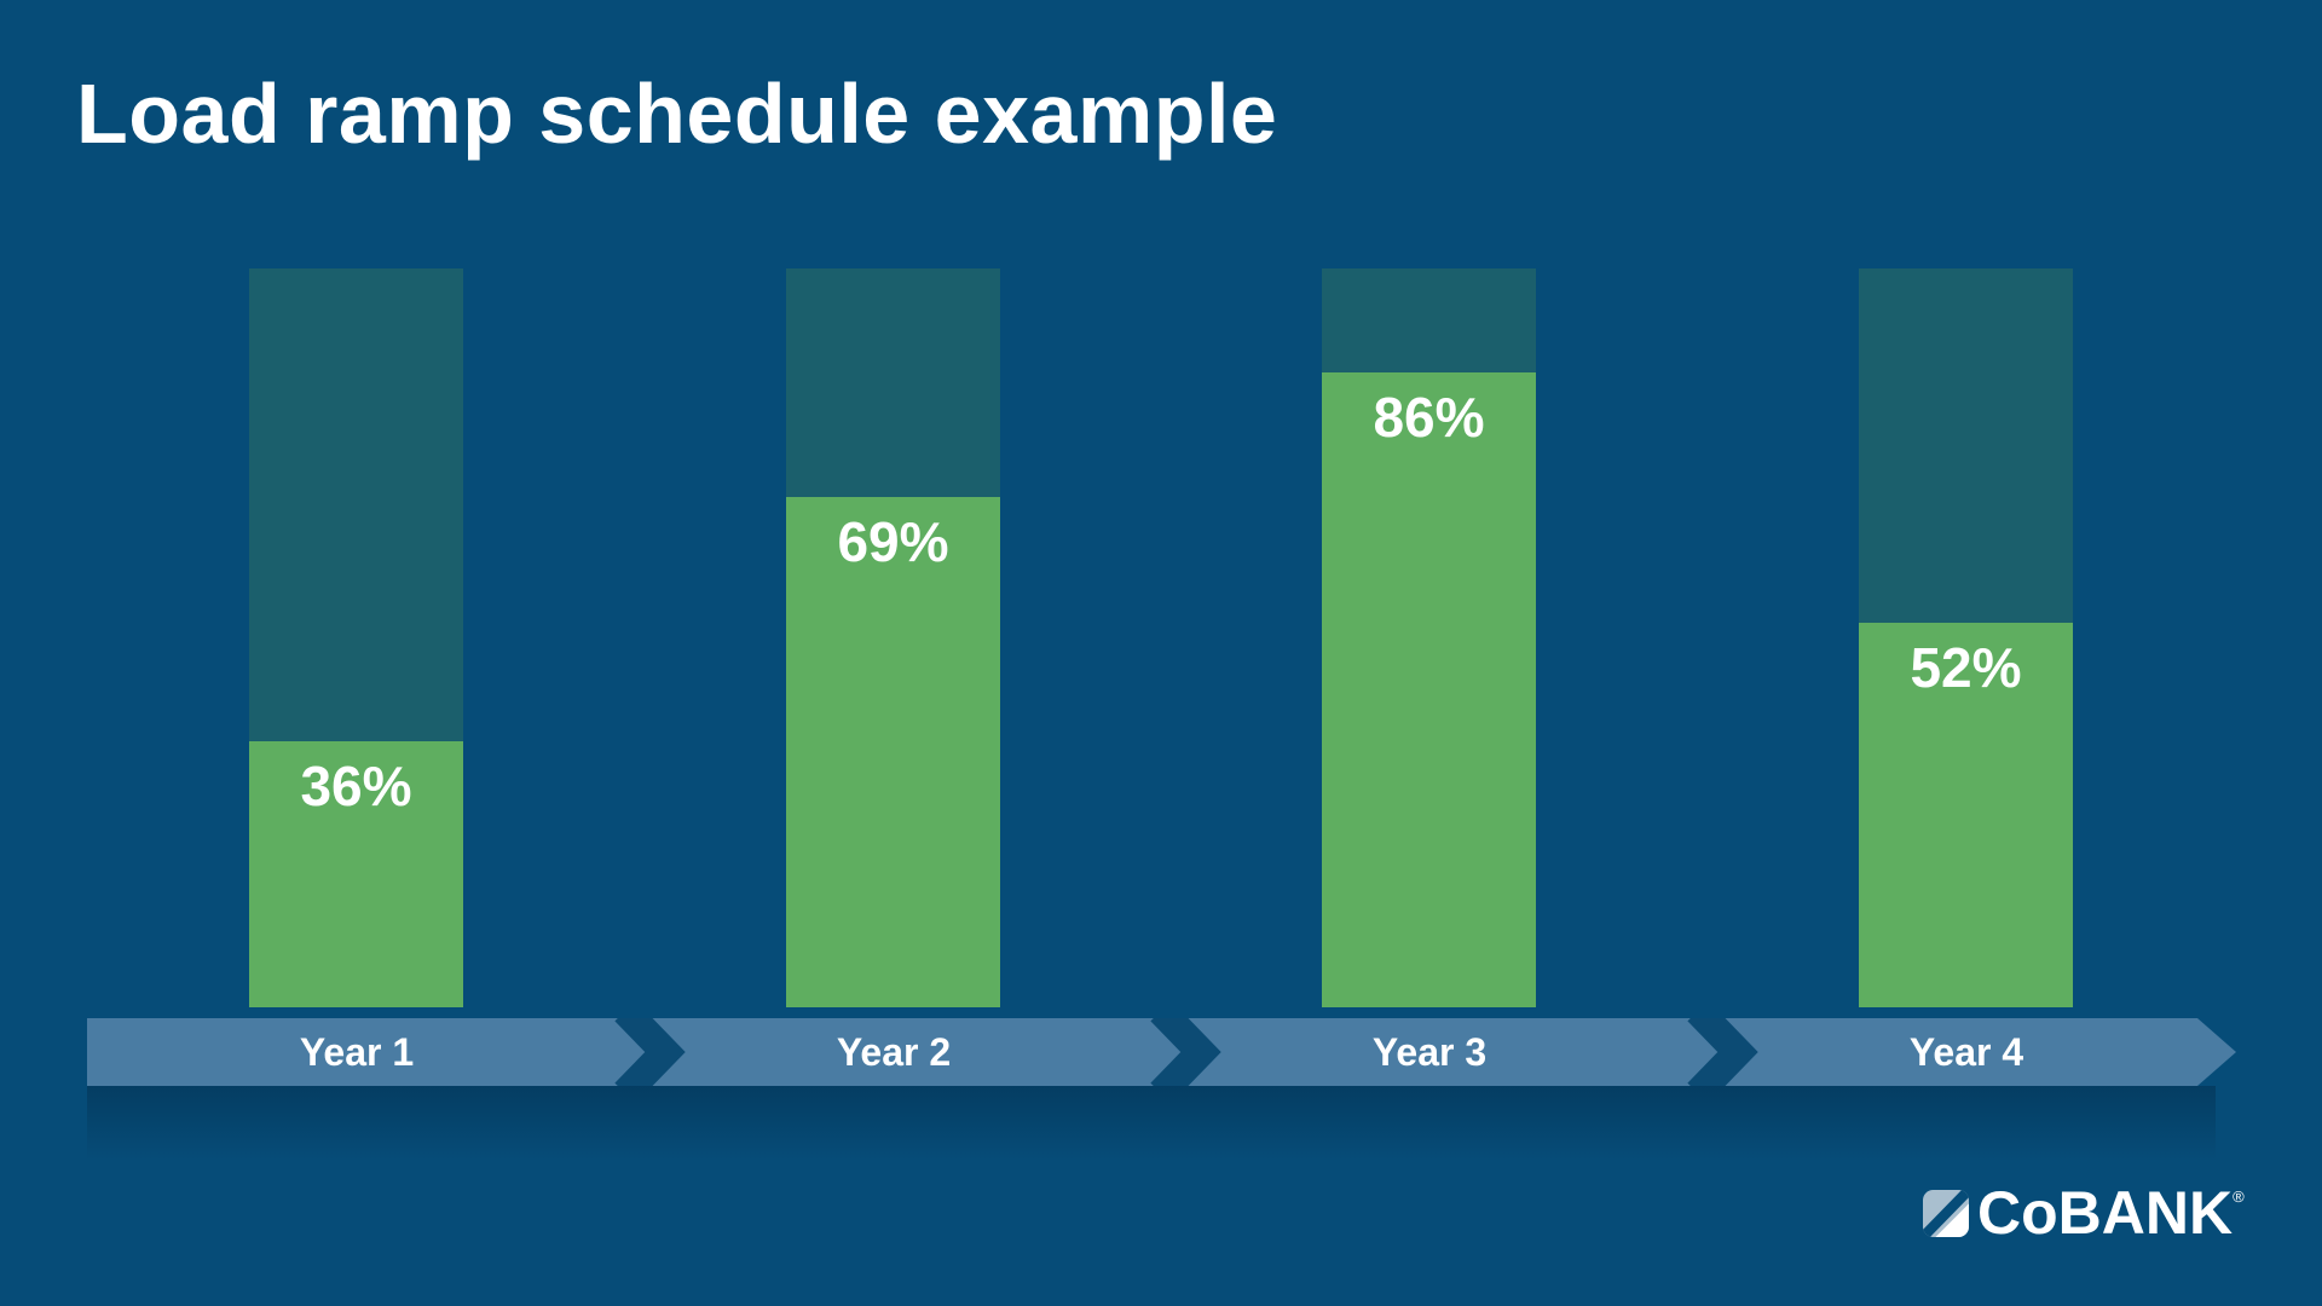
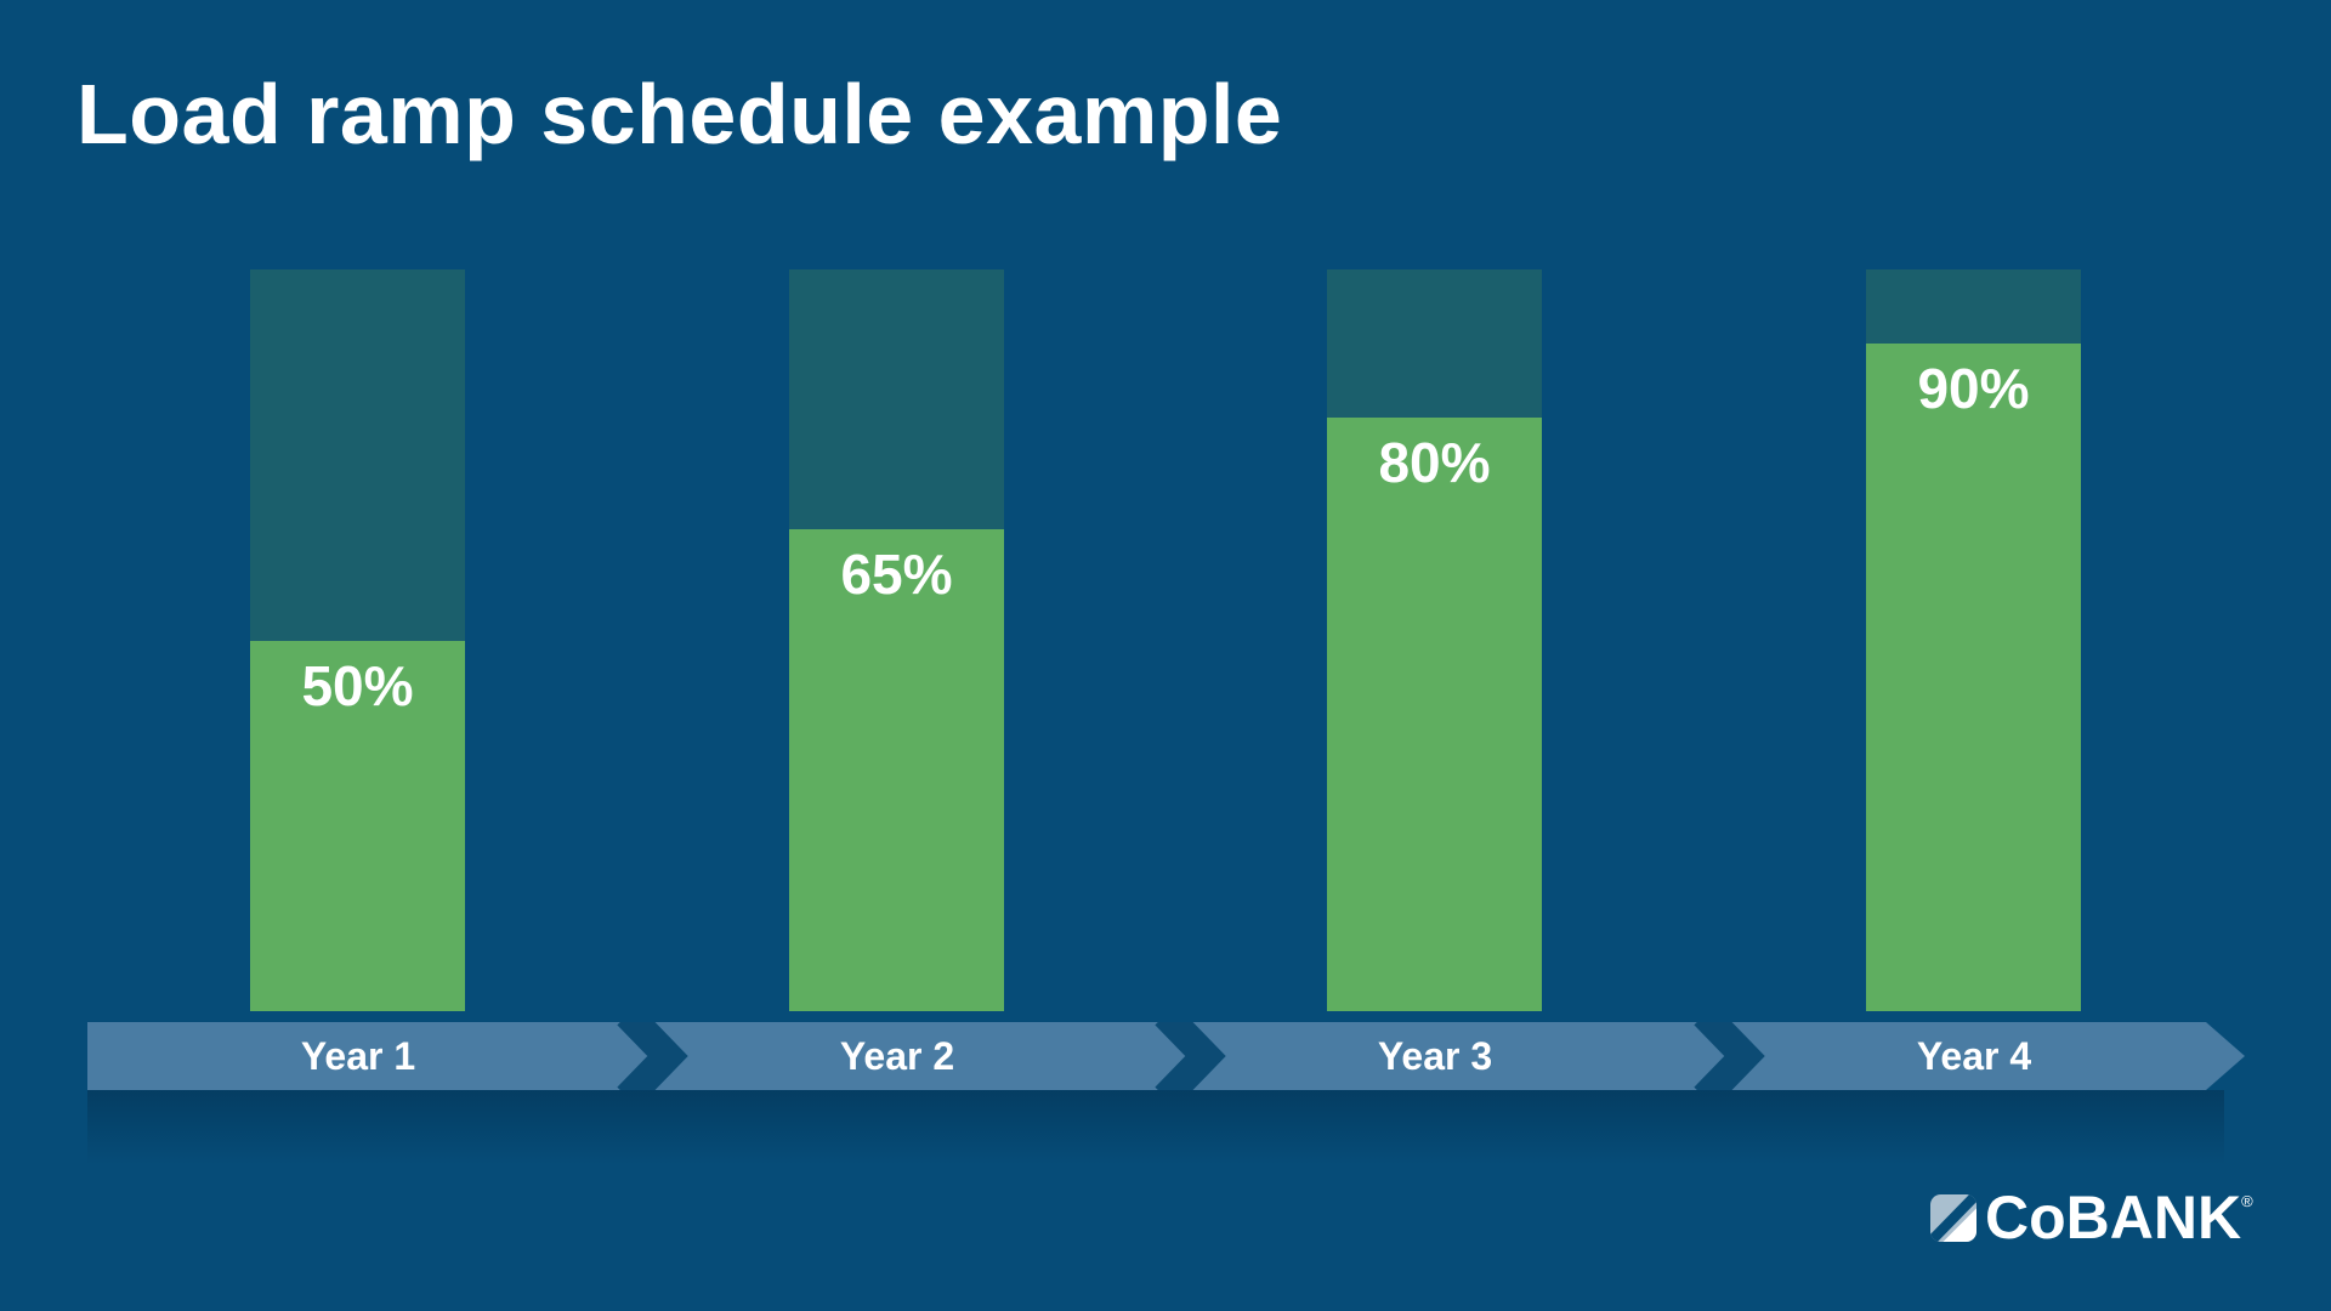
Year 1: 36% -> 50%
Year 2: 69% -> 65%
Year 3: 86% -> 80%
Year 4: 52% -> 90%
